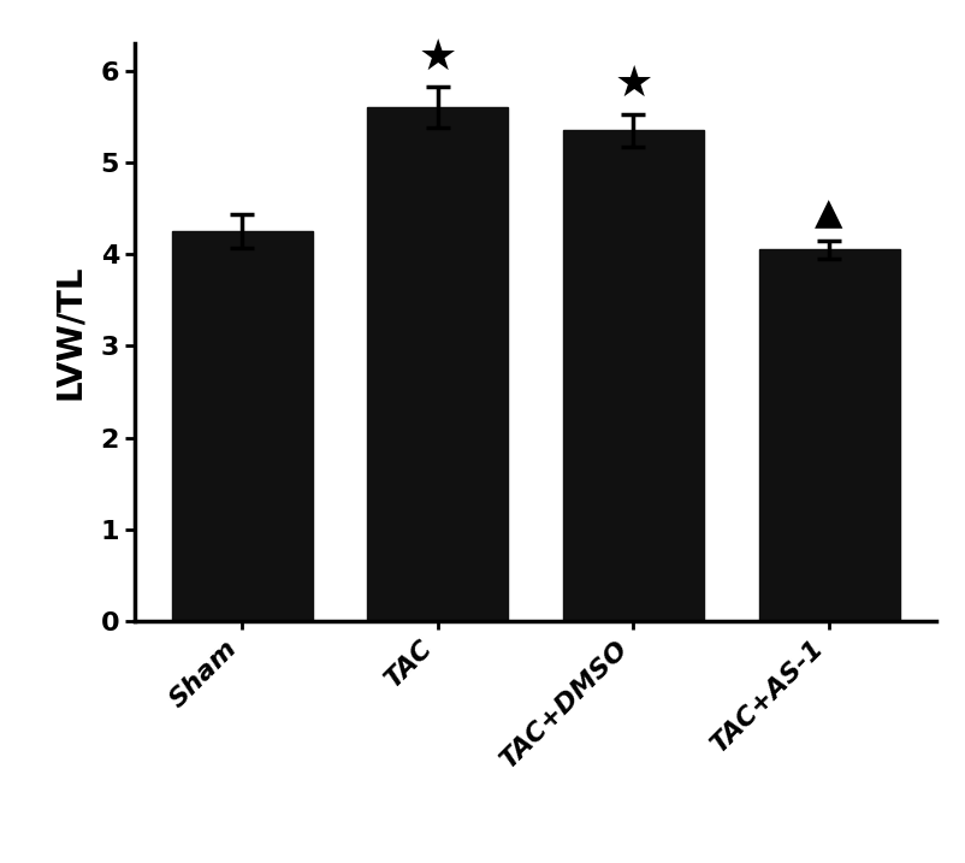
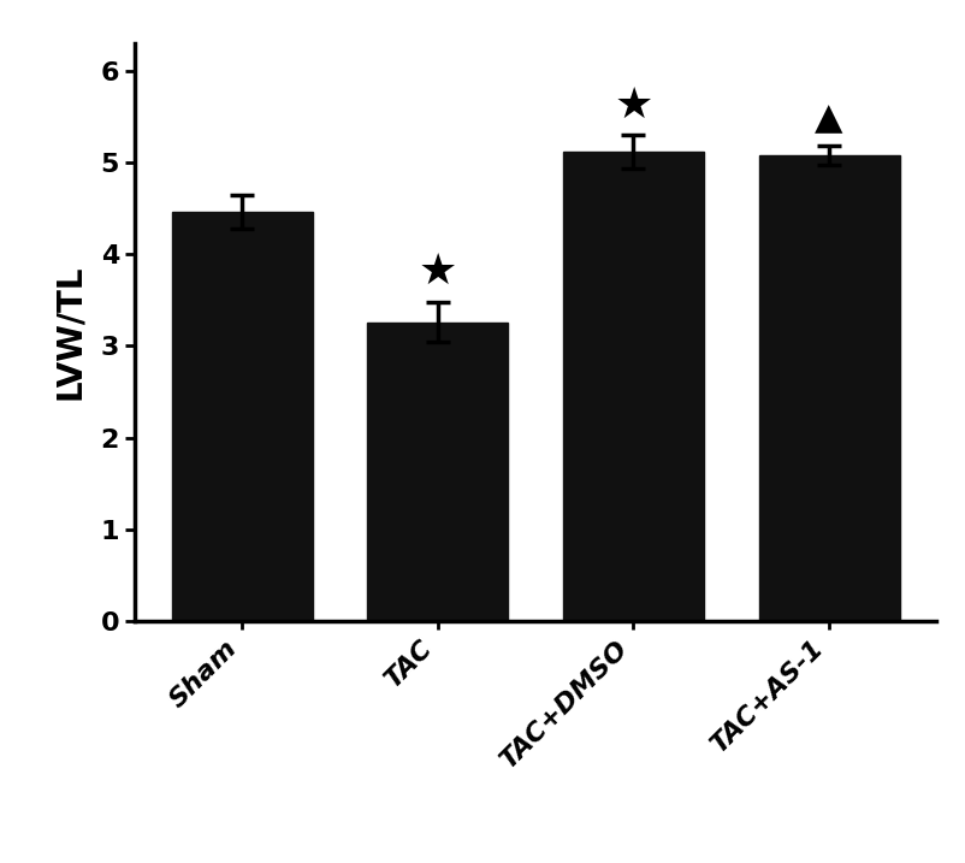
Sham: 4.25 -> 4.46
TAC: 5.60 -> 3.26
TAC+DMSO: 5.35 -> 5.12
TAC+AS-1: 4.05 -> 5.08
